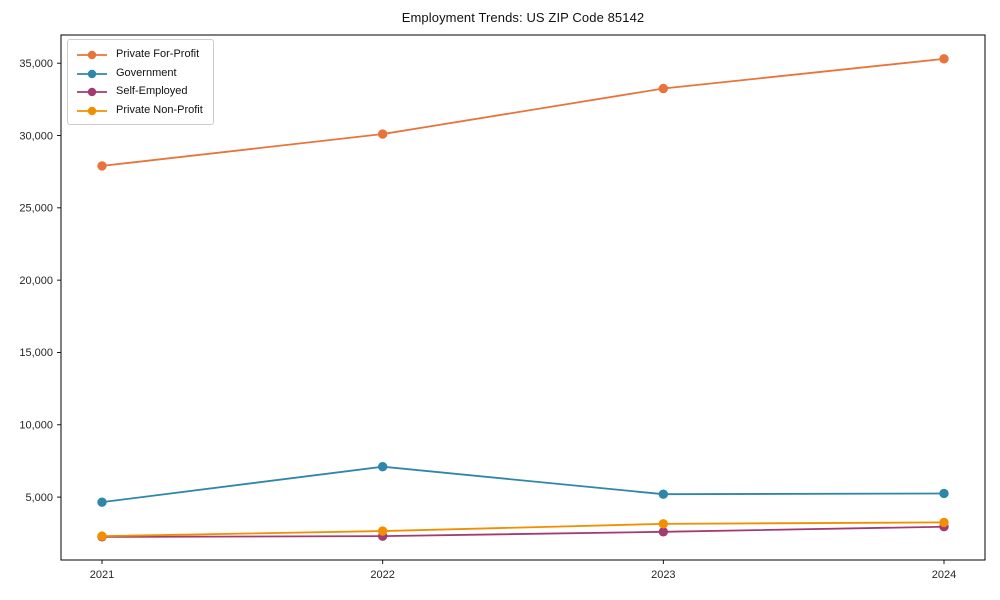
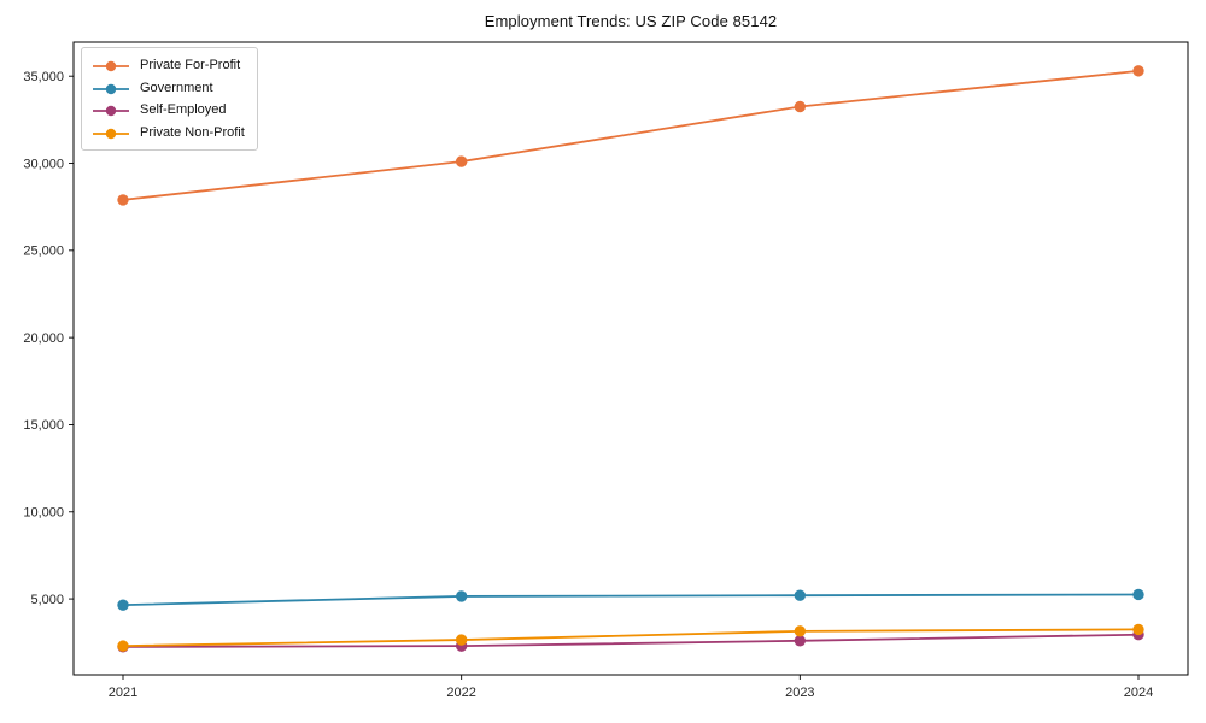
Government/2022: 7100 -> 5200
